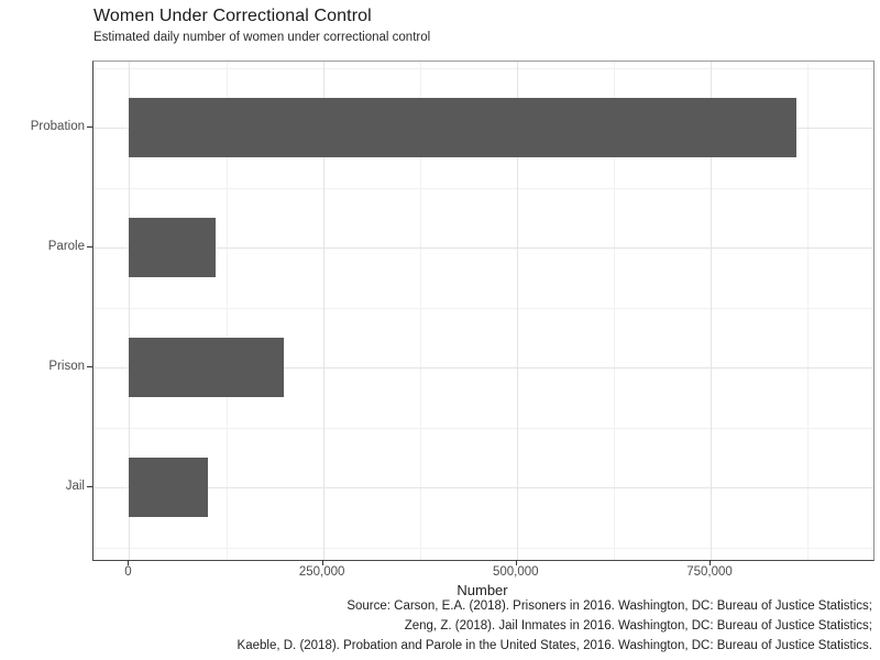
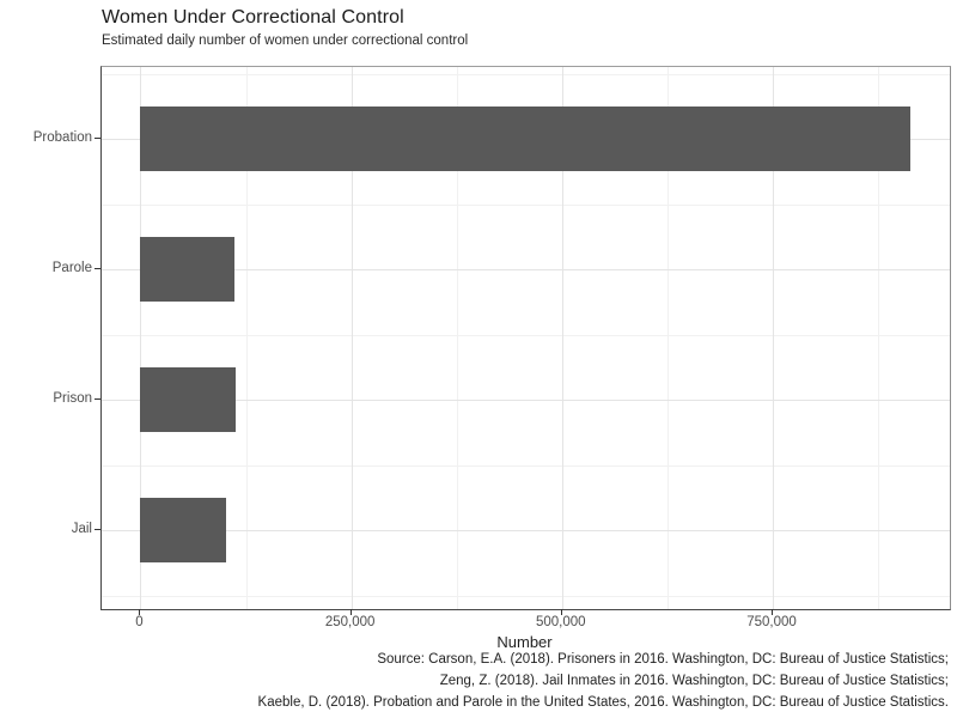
Probation: 860000 -> 910000
Prison: 200000 -> 110000
